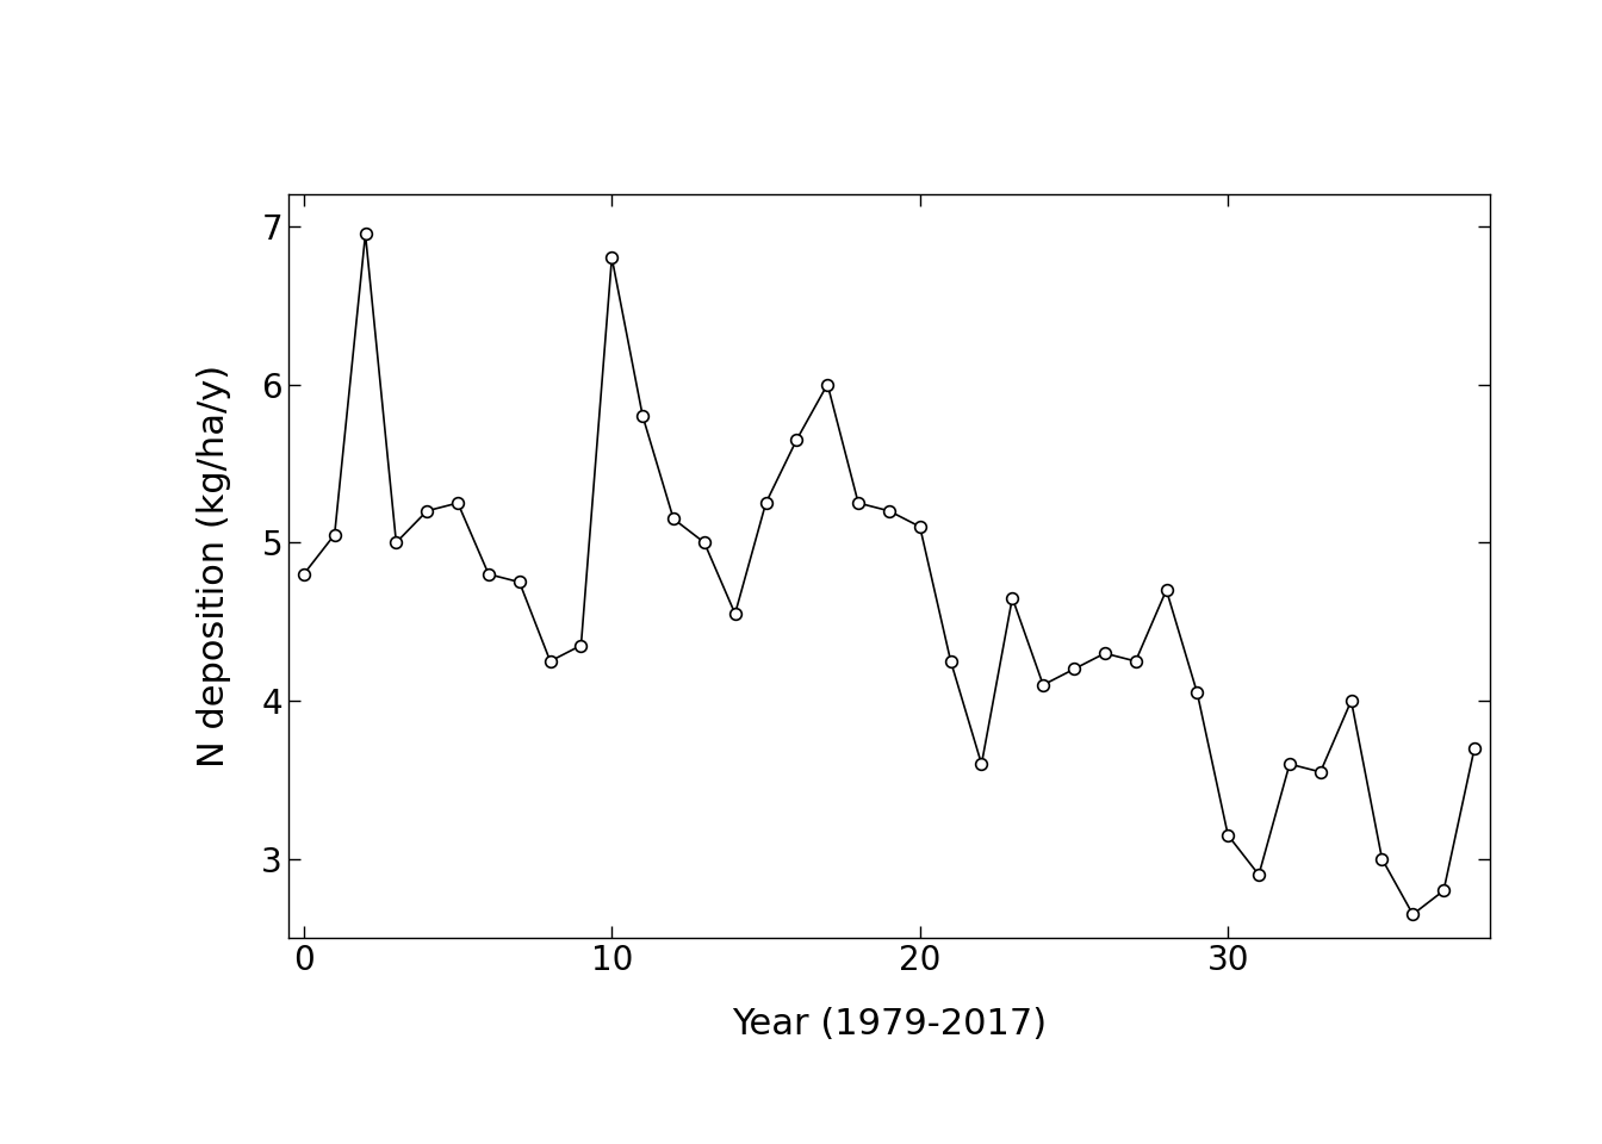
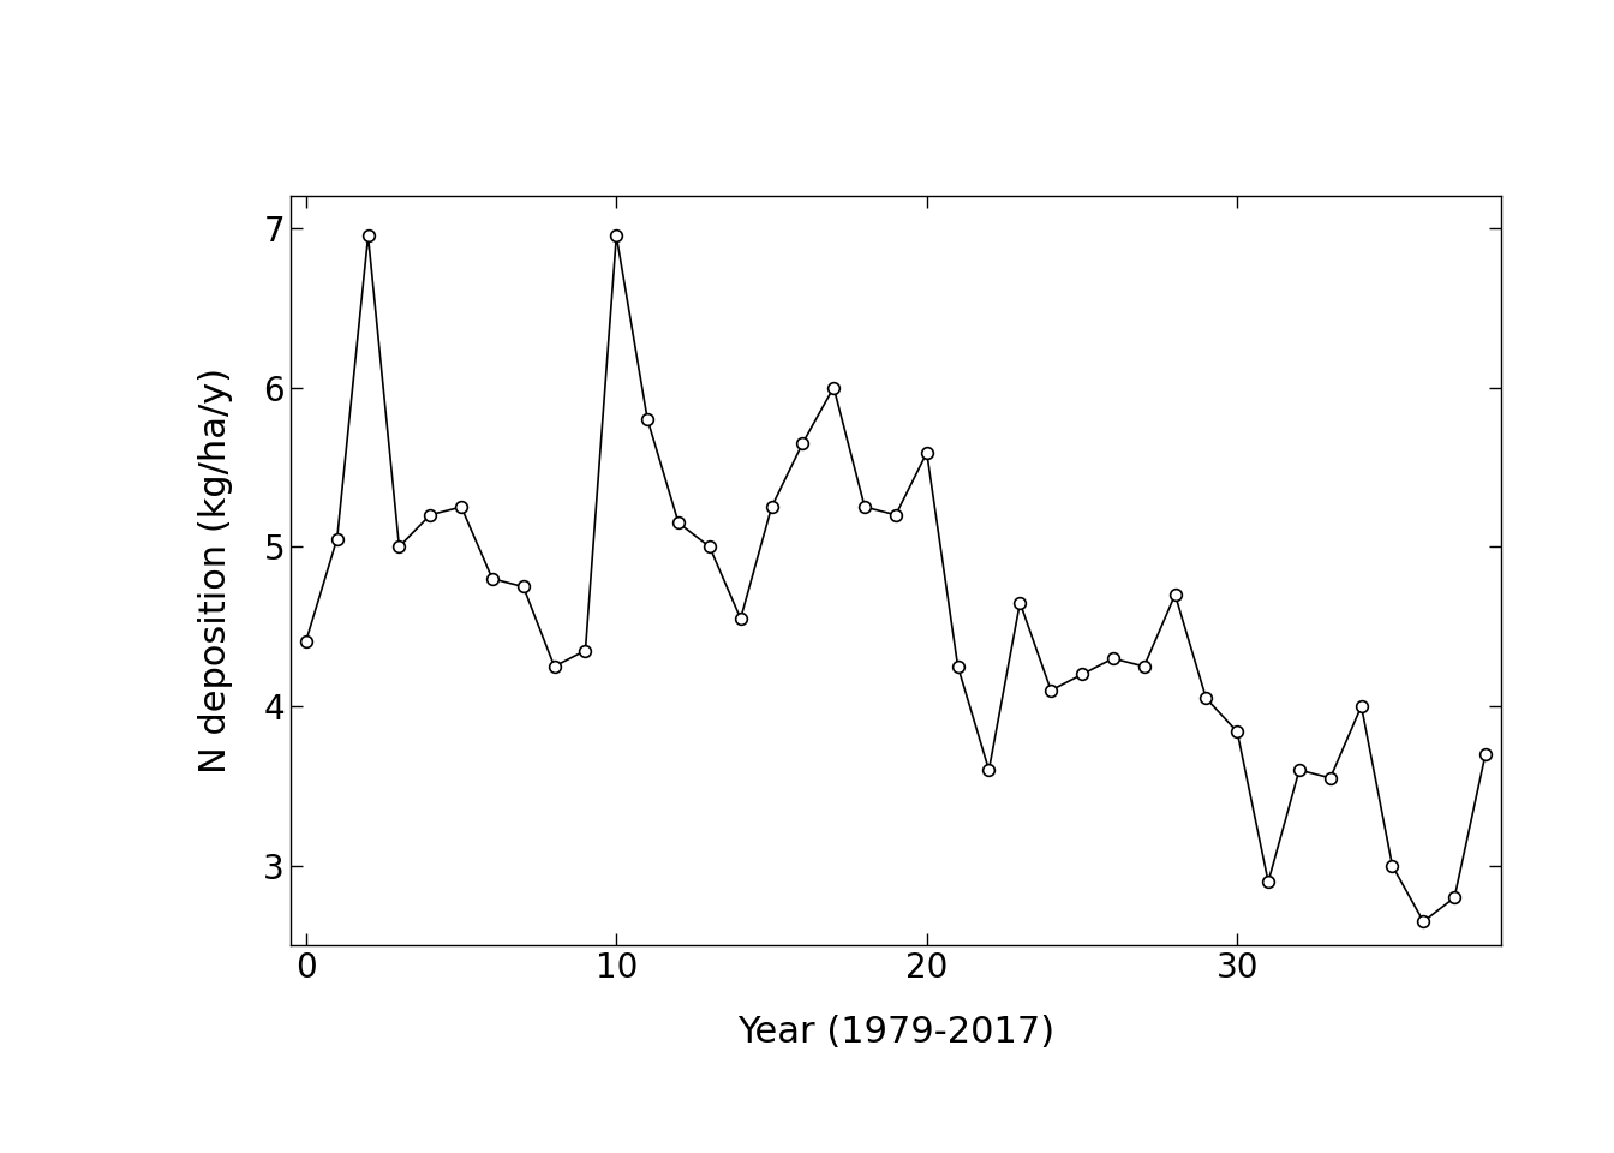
0: 4.80 -> 4.41
10: 6.80 -> 6.95
20: 5.10 -> 5.59
30: 3.15 -> 3.84
